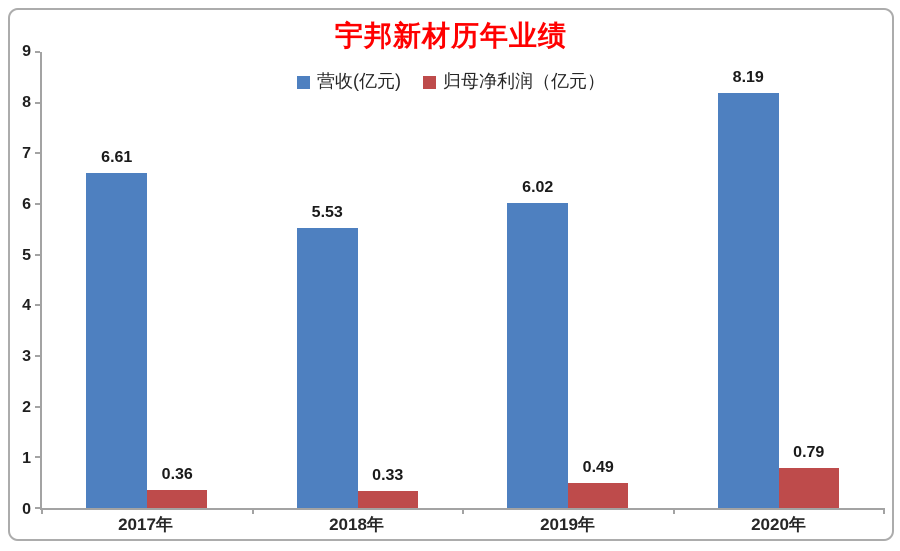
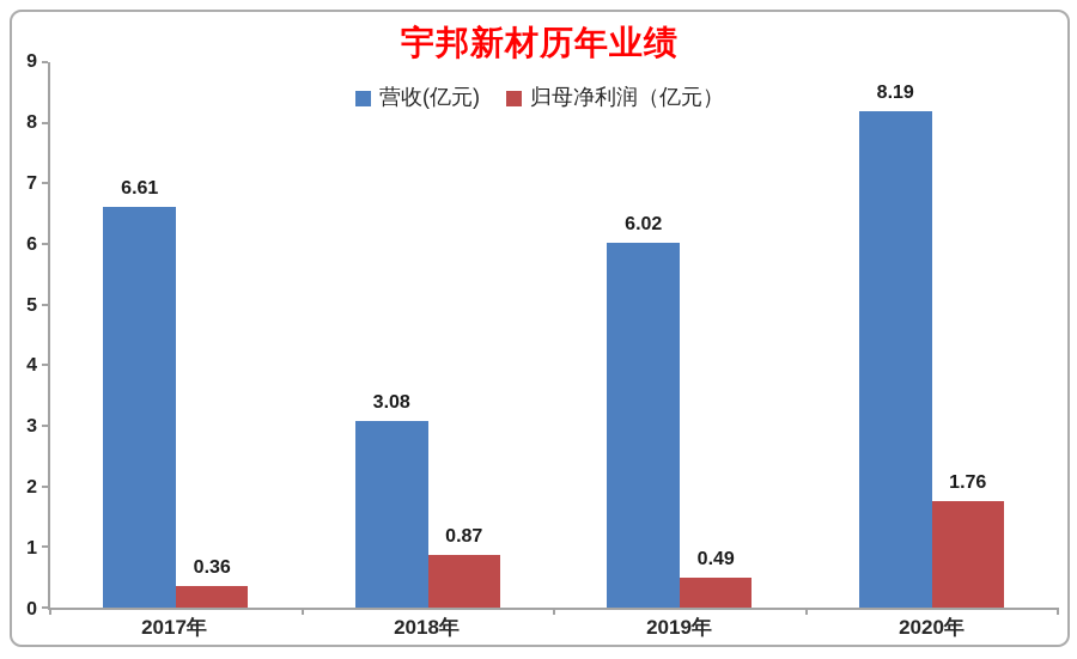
营收(亿元)/2018年: 5.53 -> 3.08
归母净利润（亿元）/2018年: 0.33 -> 0.87
归母净利润（亿元）/2020年: 0.79 -> 1.76
